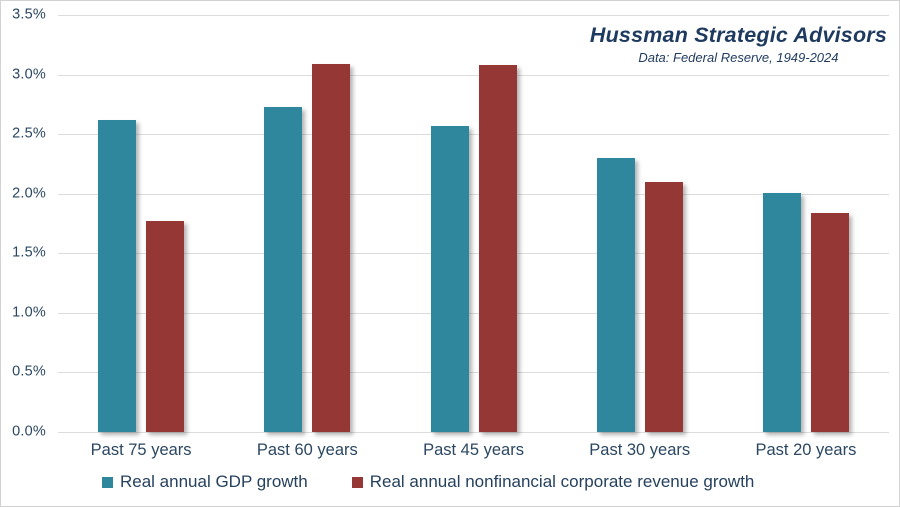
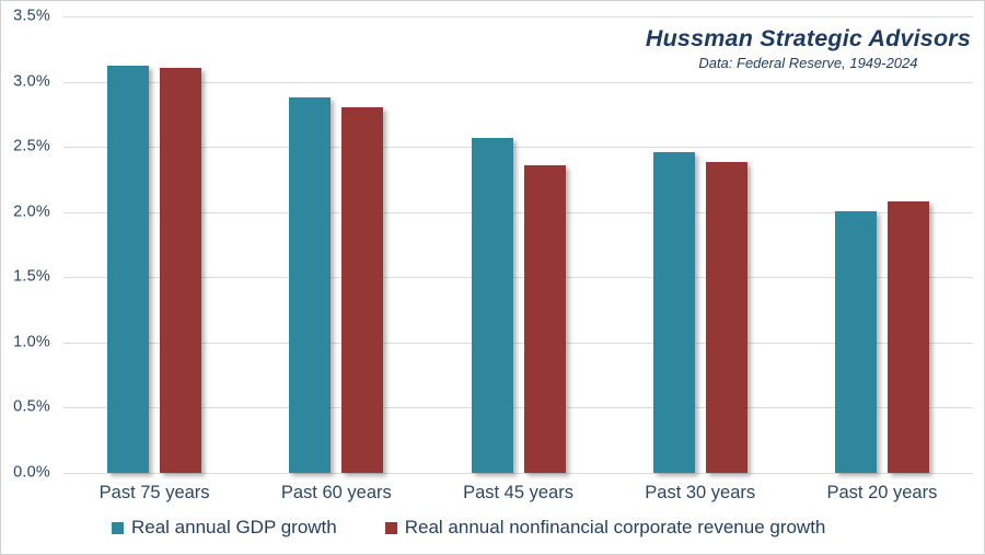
Real annual GDP growth/Past 75 years: 2.62% -> 3.12%
Real annual nonfinancial corporate revenue growth/Past 75 years: 1.77% -> 3.11%
Real annual GDP growth/Past 60 years: 2.73% -> 2.88%
Real annual nonfinancial corporate revenue growth/Past 60 years: 3.09% -> 2.80%
Real annual nonfinancial corporate revenue growth/Past 45 years: 3.08% -> 2.36%
Real annual GDP growth/Past 30 years: 2.30% -> 2.46%
Real annual nonfinancial corporate revenue growth/Past 30 years: 2.10% -> 2.38%
Real annual nonfinancial corporate revenue growth/Past 20 years: 1.84% -> 2.08%
